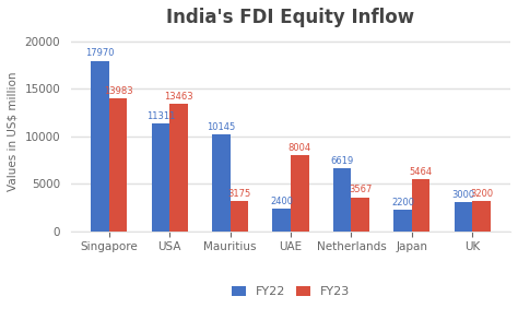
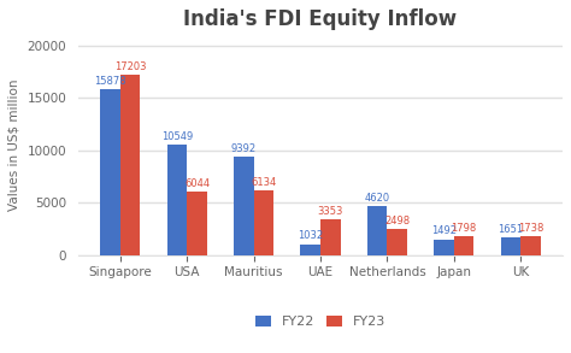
FY22/Singapore: 17970 -> 15878
FY23/Singapore: 13983 -> 17203
FY22/USA: 11311 -> 10549
FY23/USA: 13463 -> 6044
FY22/Mauritius: 10145 -> 9392
FY23/Mauritius: 3175 -> 6134
FY22/UAE: 2400 -> 1032
FY23/UAE: 8004 -> 3353
FY22/Netherlands: 6619 -> 4620
FY23/Netherlands: 3567 -> 2498
FY22/Japan: 2200 -> 1500
FY23/Japan: 5464 -> 1798
FY22/UK: 3000 -> 1700
FY23/UK: 3200 -> 1700
